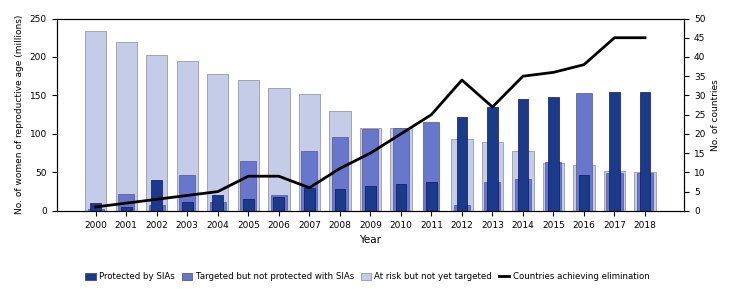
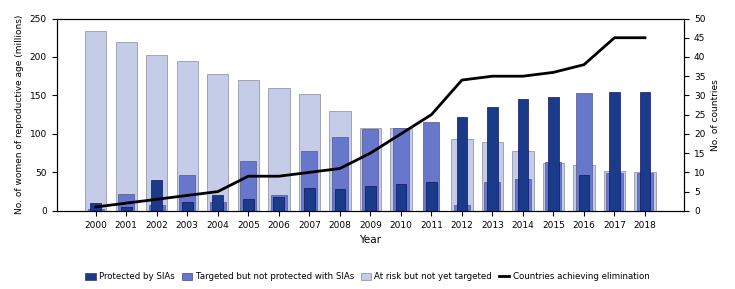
Countries achieving elimination/2007: 6 -> 10
Countries achieving elimination/2013: 27 -> 35
